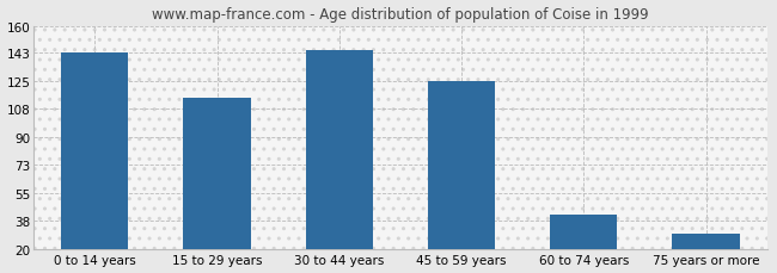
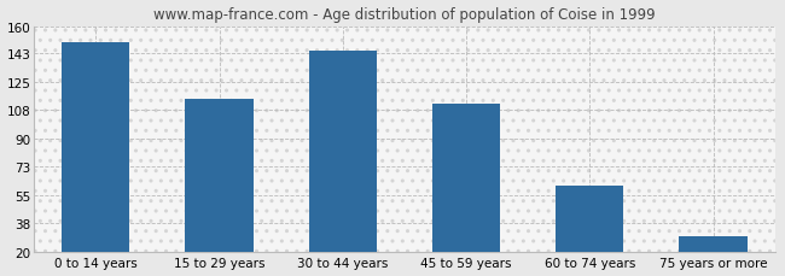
0 to 14 years: 143 -> 150
45 to 59 years: 125 -> 112
60 to 74 years: 42 -> 61
